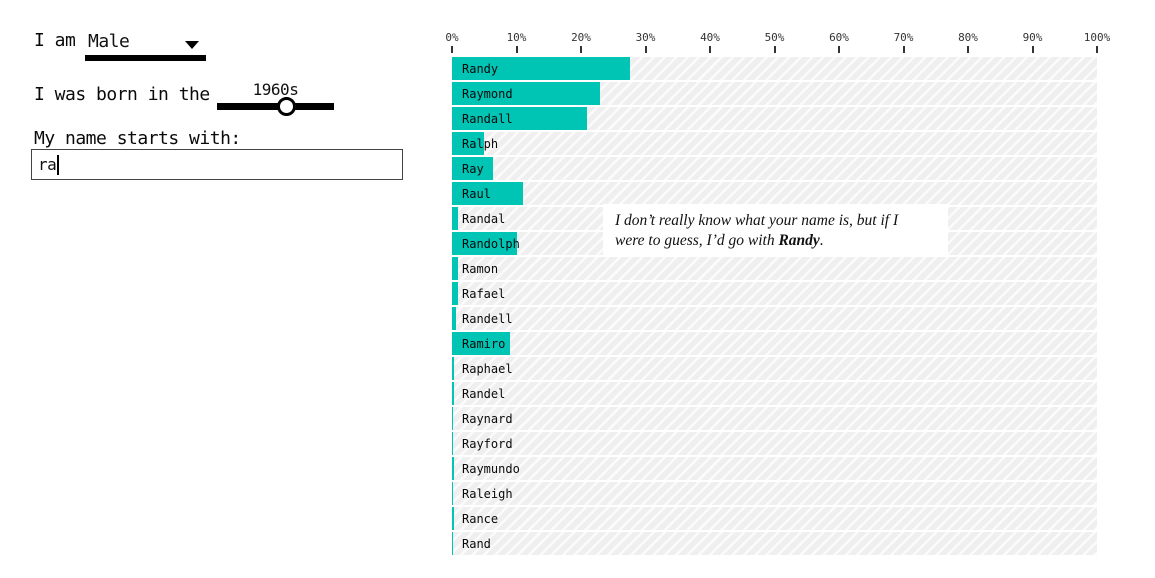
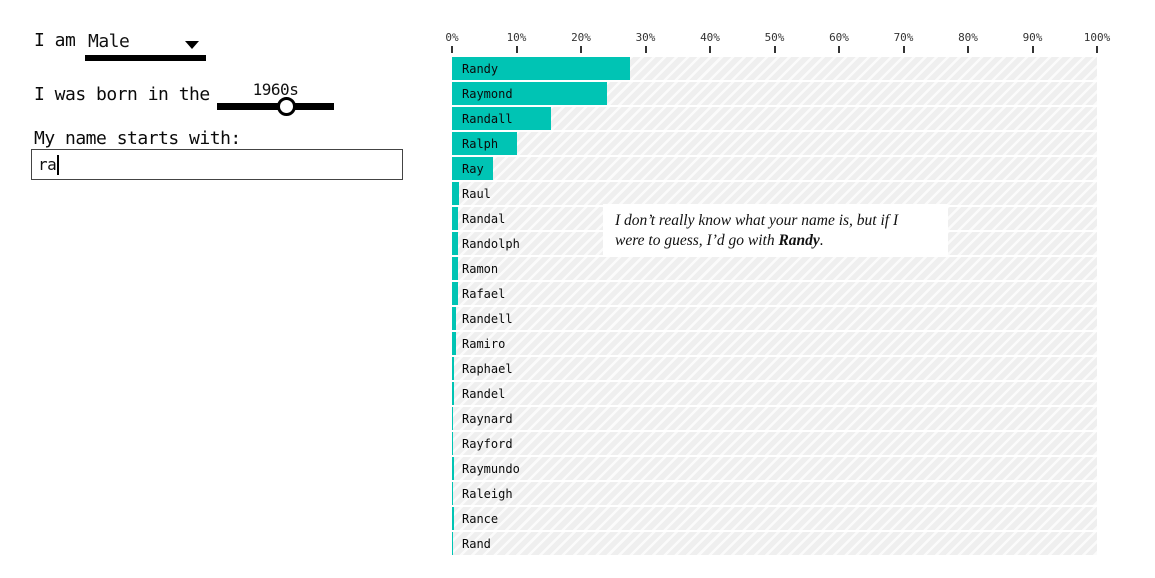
Raymond: 23% -> 24%
Randall: 21% -> 15%
Ralph: 5% -> 10%
Raul: 11% -> 1%
Randolph: 10% -> 1%
Ramiro: 9% -> 1%
